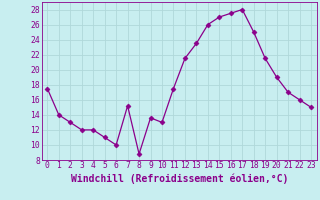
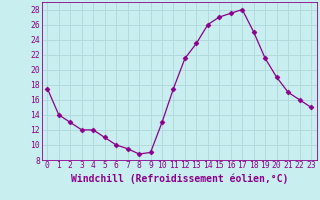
7: 15.2 -> 9.5
9: 13.6 -> 9.0
